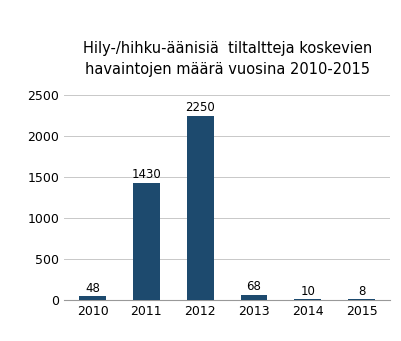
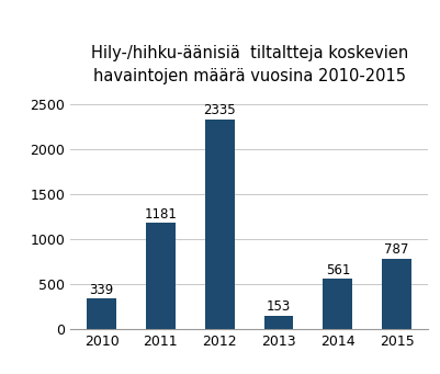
2010: 48 -> 339
2011: 1430 -> 1181
2012: 2250 -> 2335
2013: 68 -> 153
2014: 10 -> 561
2015: 8 -> 787
